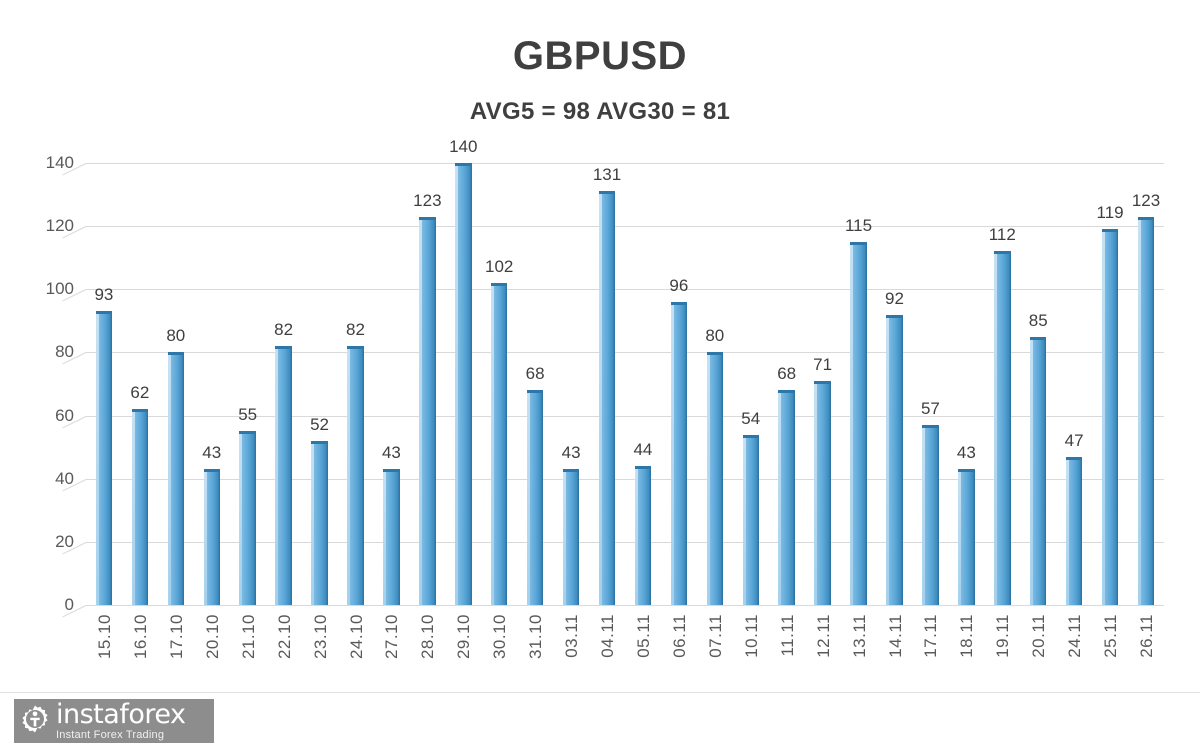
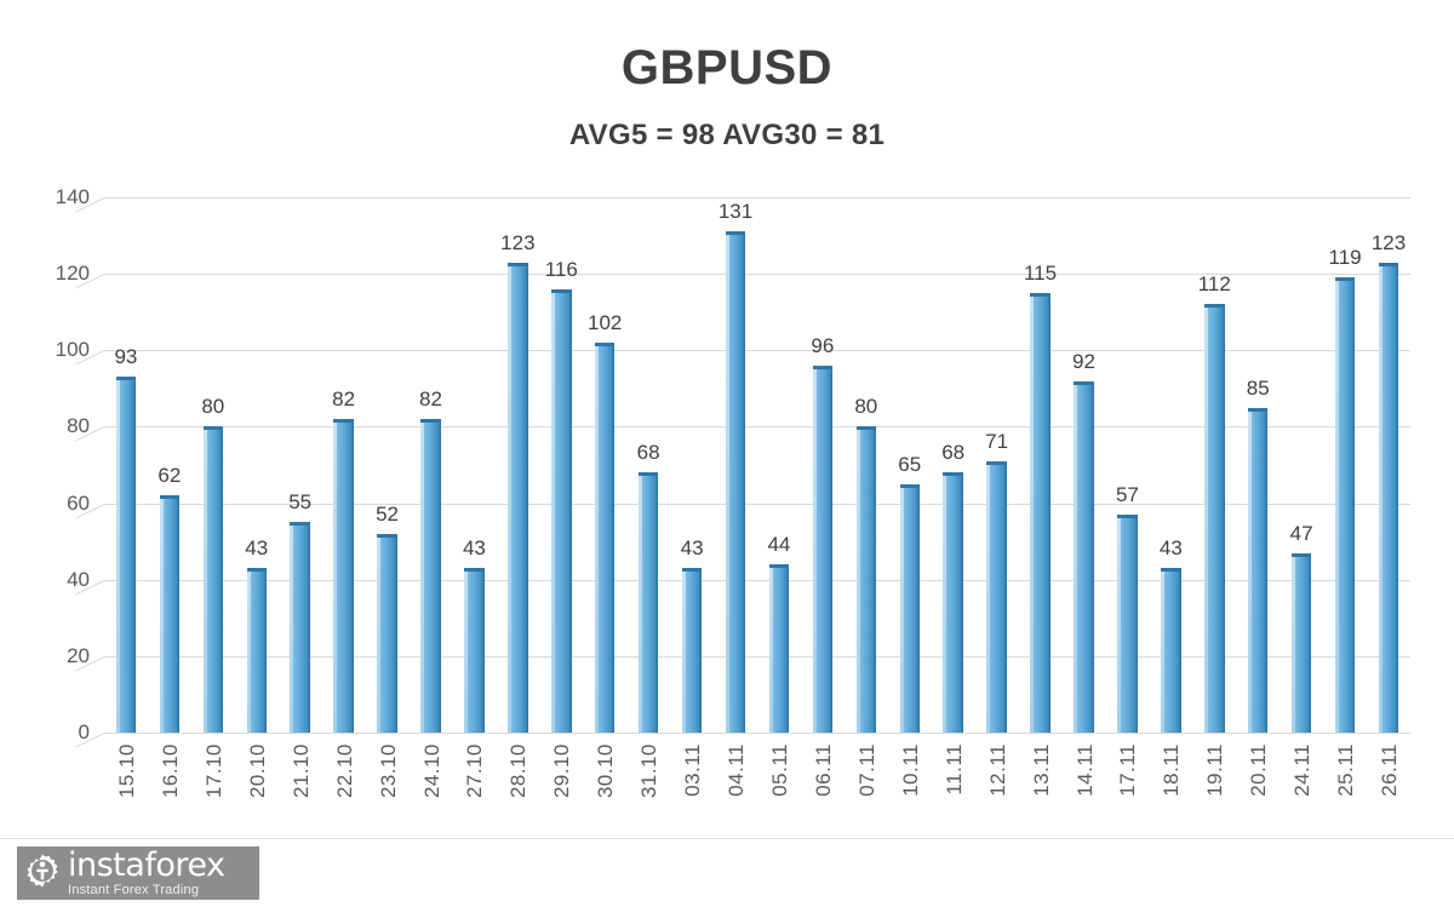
29.10: 140 -> 116
10.11: 54 -> 65
